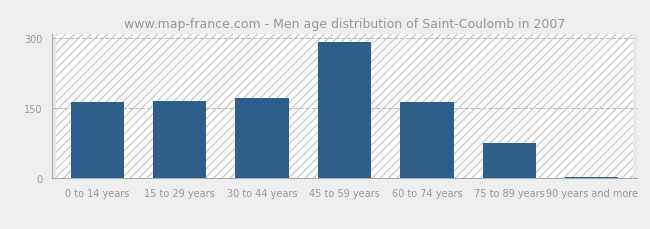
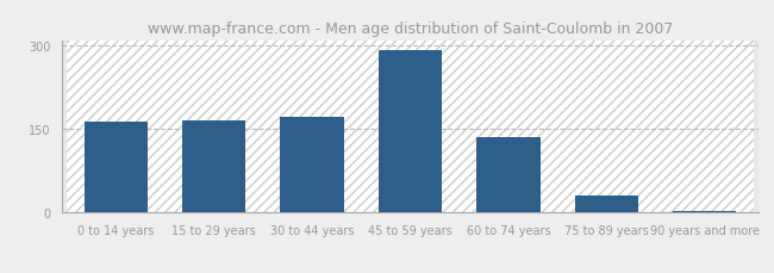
60 to 74 years: 163 -> 135
75 to 89 years: 75 -> 30
